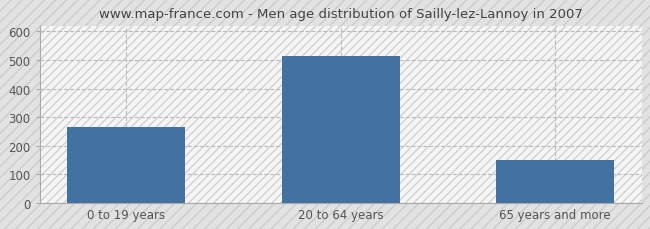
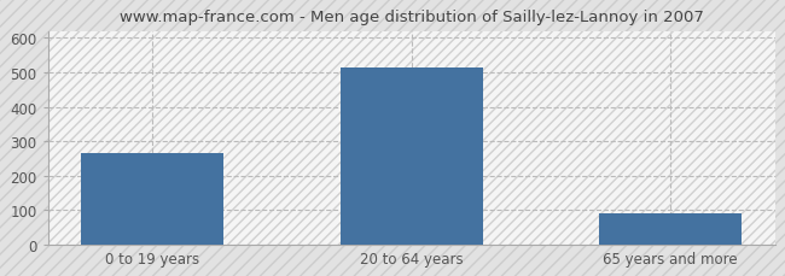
65 years and more: 150 -> 90
